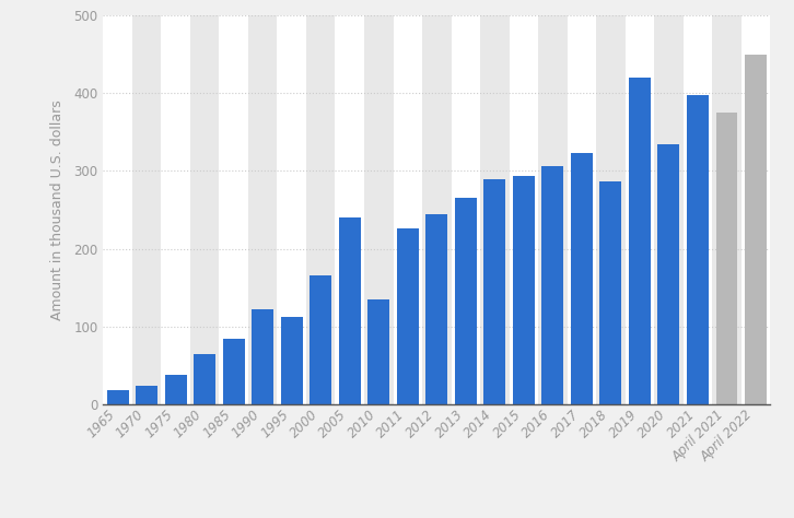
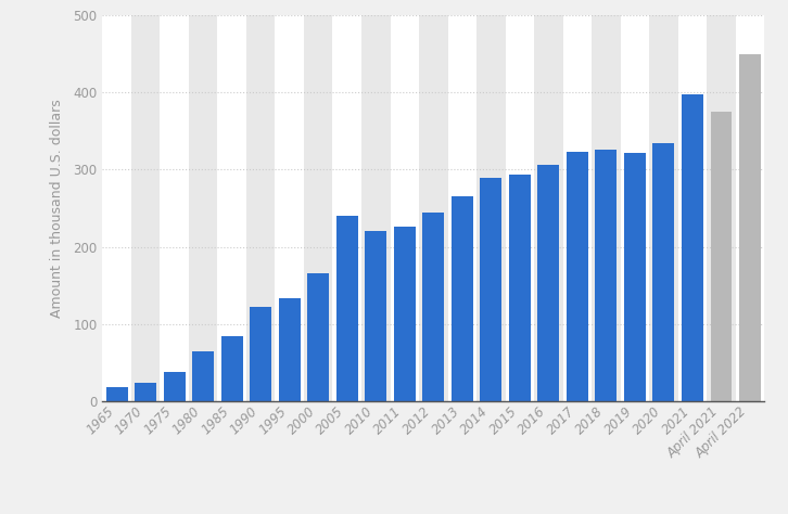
1995: 112 -> 133
2010: 134 -> 221
2018: 286 -> 326
2019: 420 -> 321
